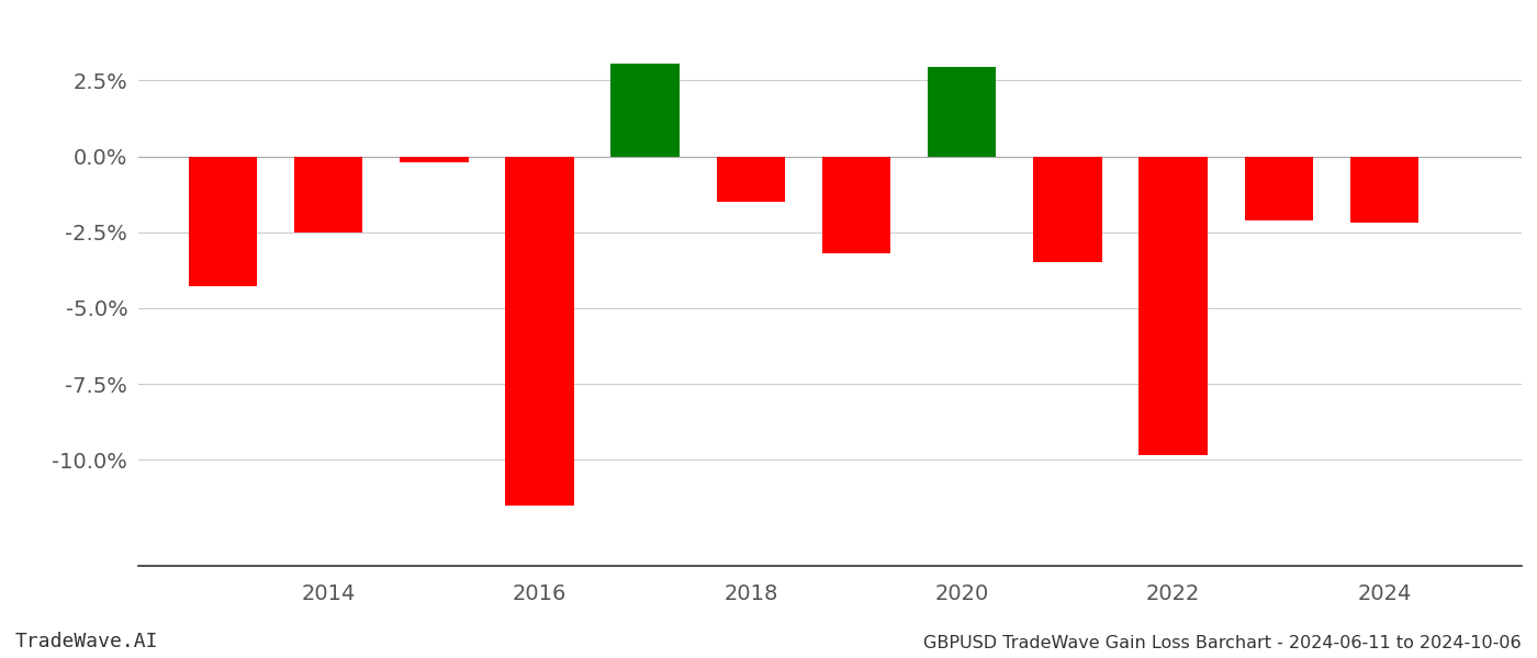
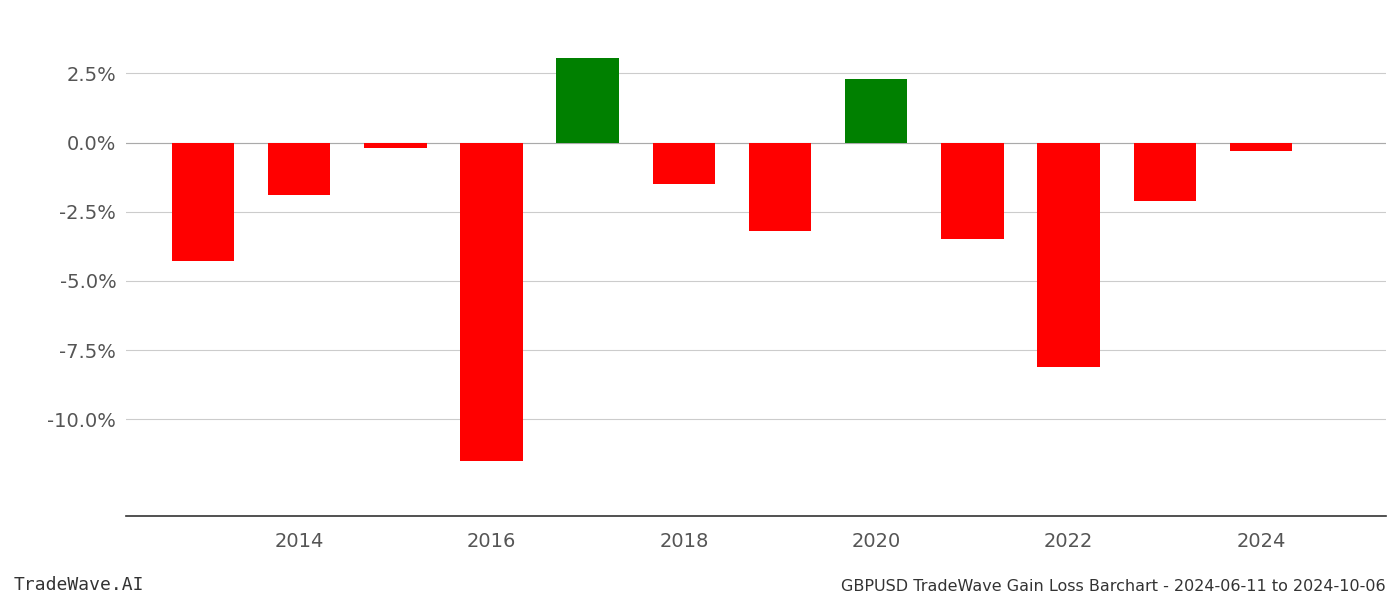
2014: -2.50% -> -1.90%
2020: 2.95% -> 2.30%
2022: -9.85% -> -8.10%
2024: -2.20% -> -0.30%
